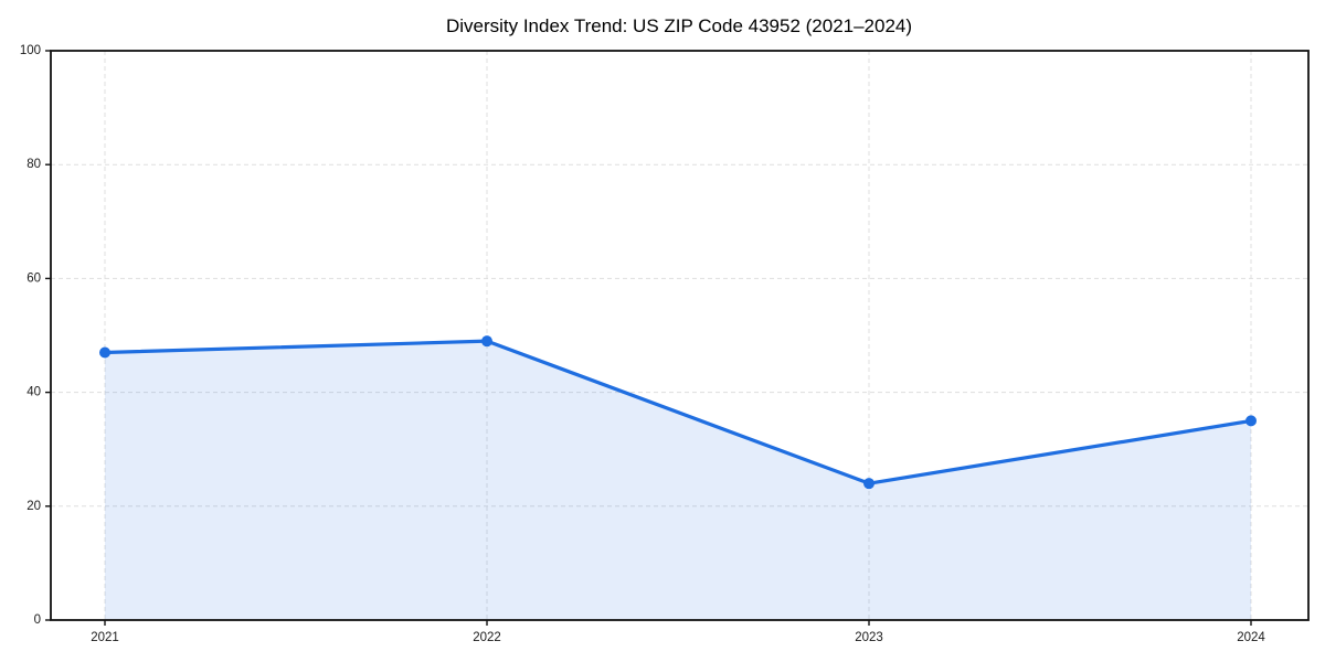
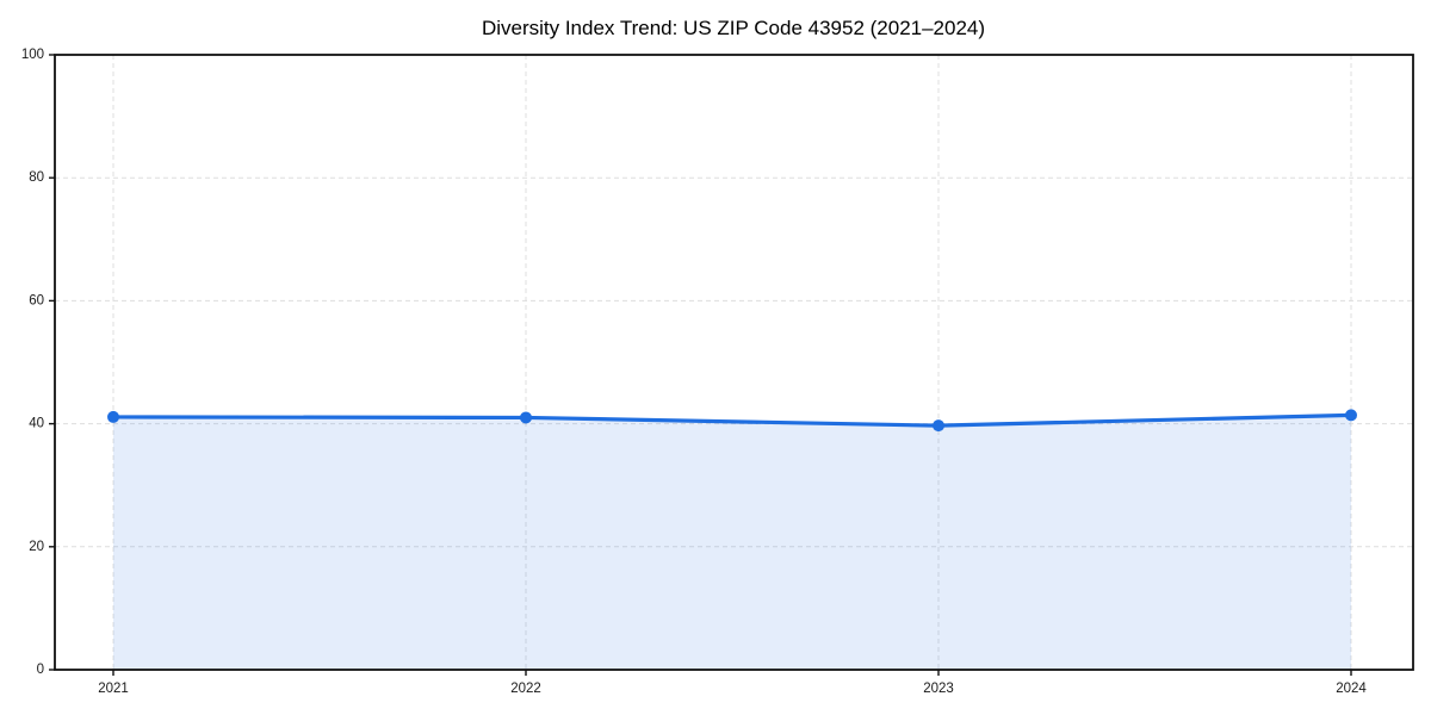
2021: 47 -> 41
2022: 49 -> 41
2023: 24 -> 40
2024: 35 -> 41
